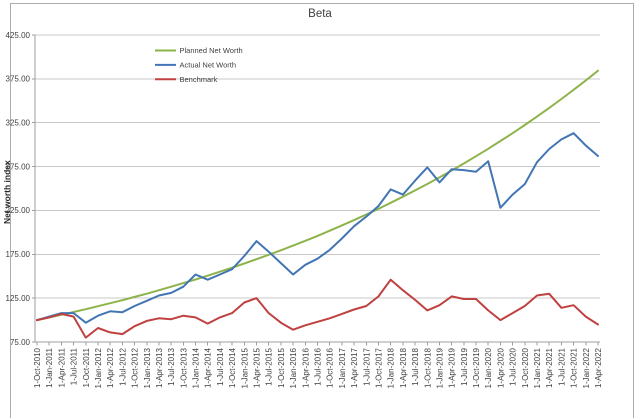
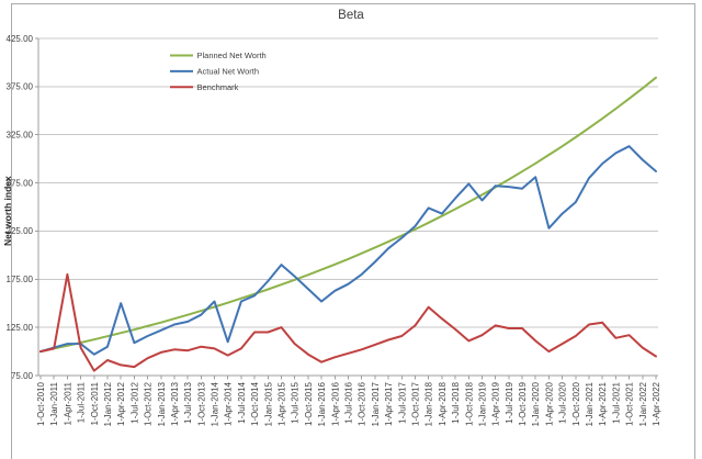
Benchmark/1-Apr-2011: 110 -> 180
Actual Net Worth/1-Apr-2012: 110 -> 150
Actual Net Worth/1-Apr-2014: 150 -> 110
Benchmark/1-Oct-2014: 110 -> 120
